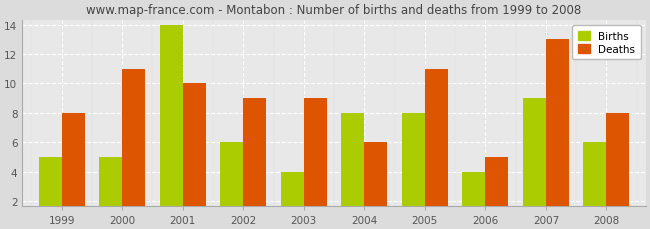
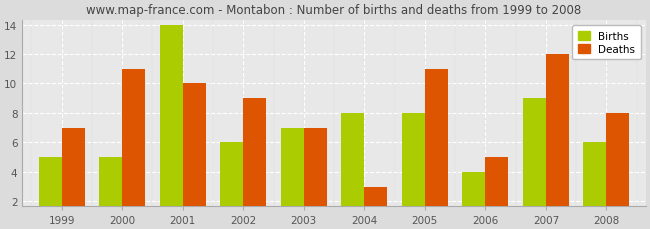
Deaths/1999: 8 -> 7
Births/2003: 4 -> 7
Deaths/2003: 9 -> 7
Deaths/2004: 6 -> 3
Deaths/2007: 13 -> 12
